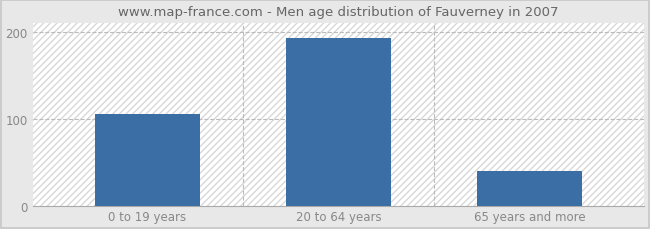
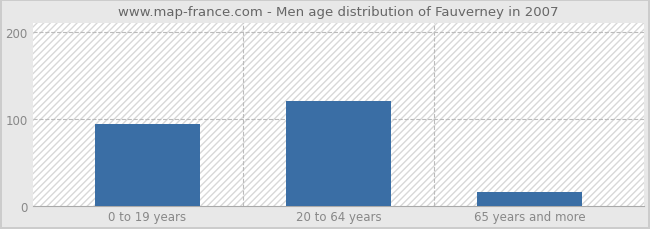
0 to 19 years: 105 -> 94
20 to 64 years: 193 -> 120
65 years and more: 40 -> 16
